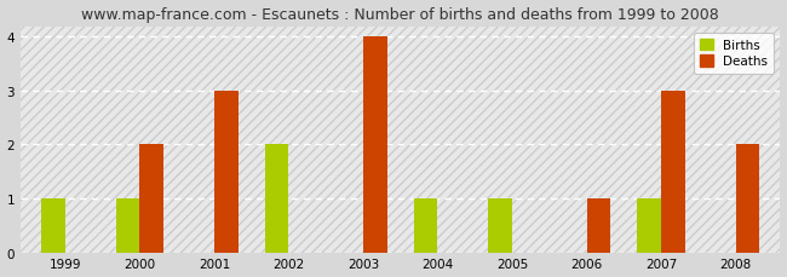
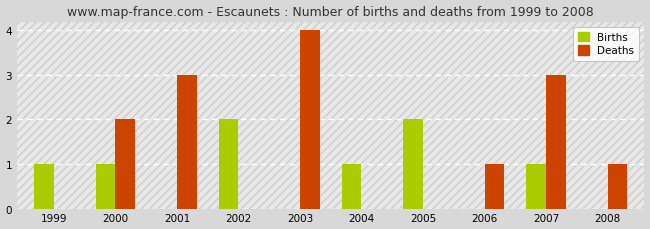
Births/2005: 1 -> 2
Deaths/2008: 2 -> 1
